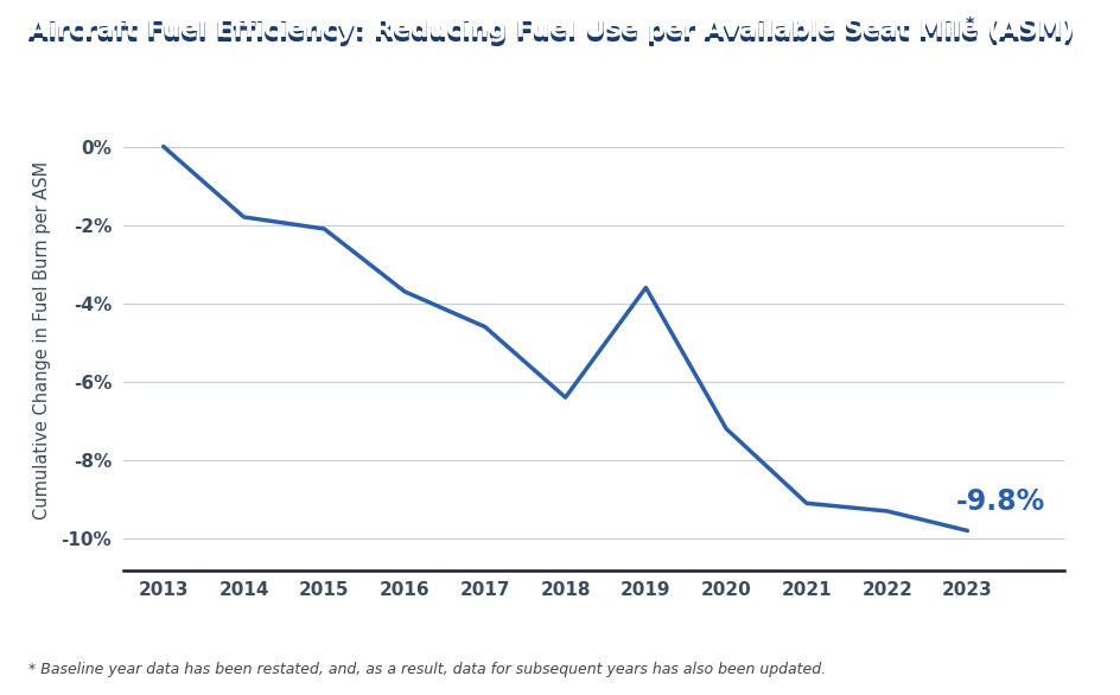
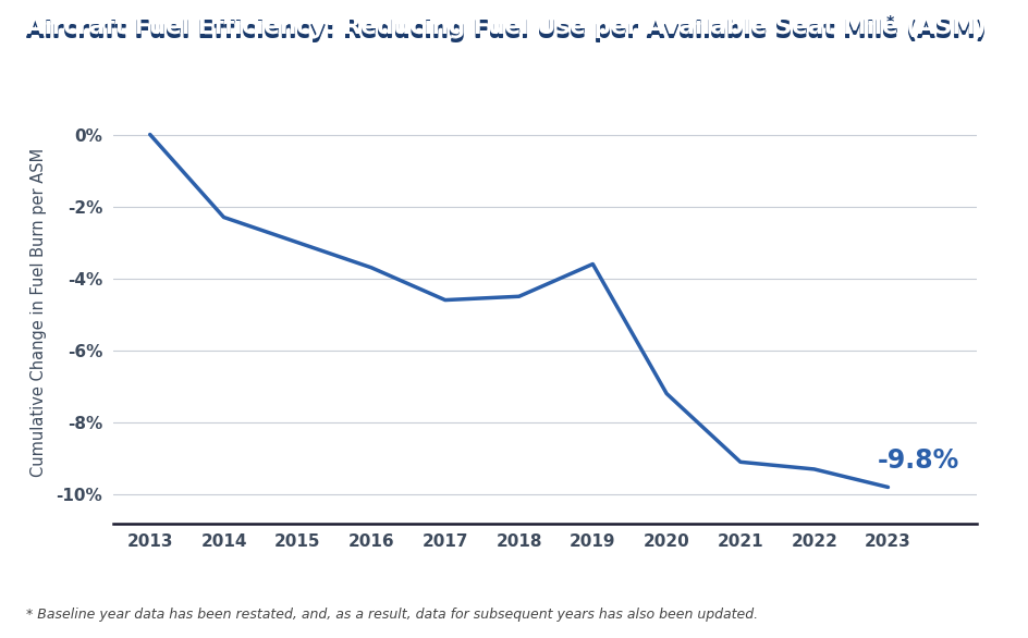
2014: -1.8% -> -2.3%
2015: -2.1% -> -3.0%
2018: -6.4% -> -4.5%
